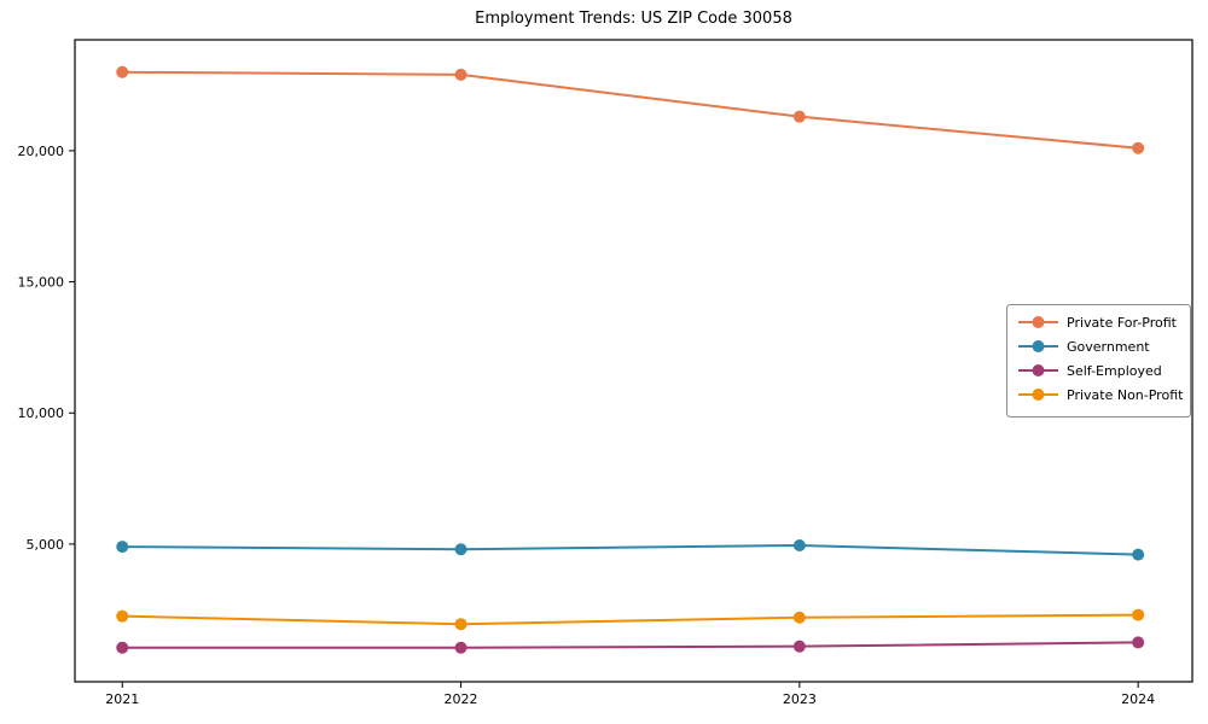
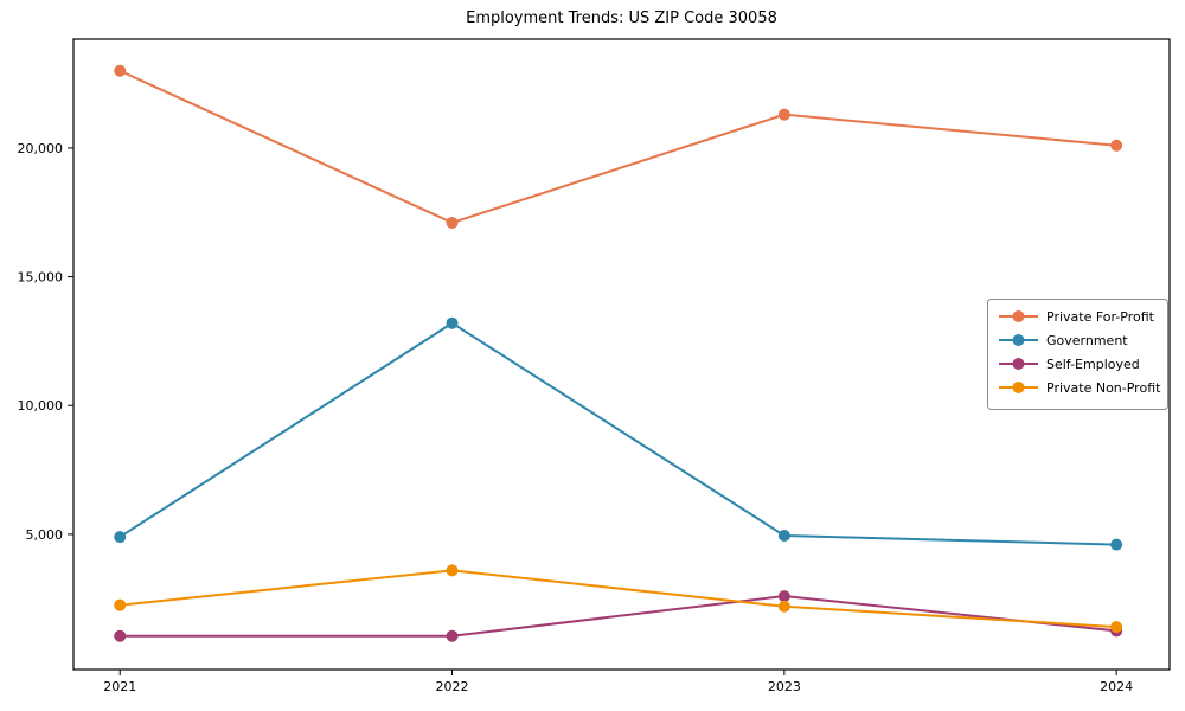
Private For-Profit/2022: 22900 -> 17100
Government/2022: 4800 -> 13200
Private Non-Profit/2022: 2000 -> 3600
Self-Employed/2023: 1100 -> 2600
Private Non-Profit/2024: 2300 -> 1400
